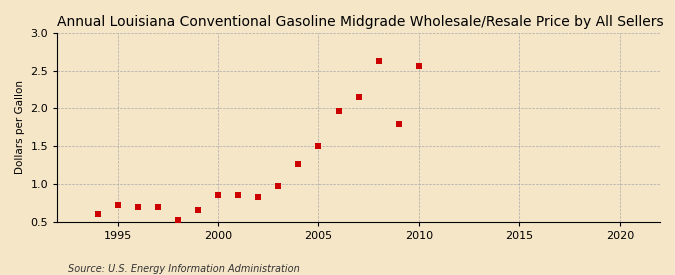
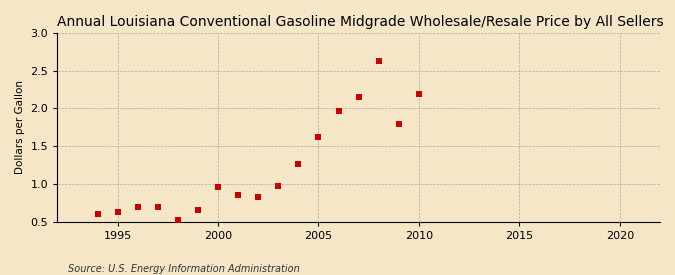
1995: 0.72 -> 0.63
2000: 0.86 -> 0.96
2005: 1.50 -> 1.62
2010: 2.56 -> 2.19
